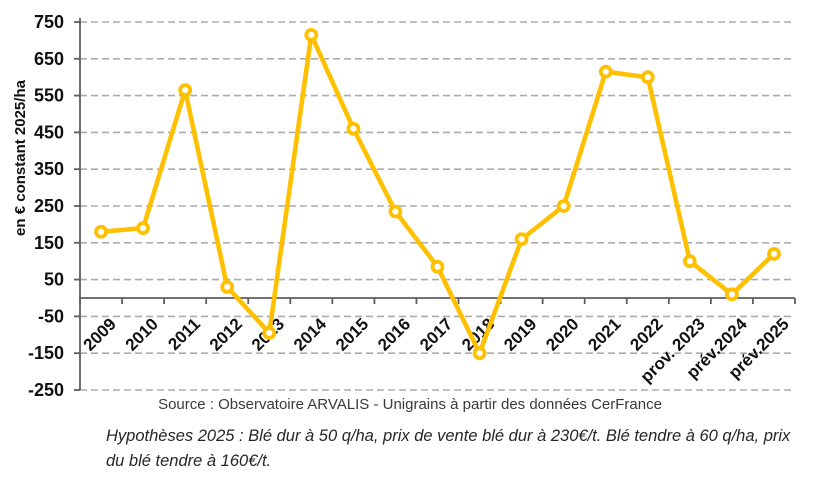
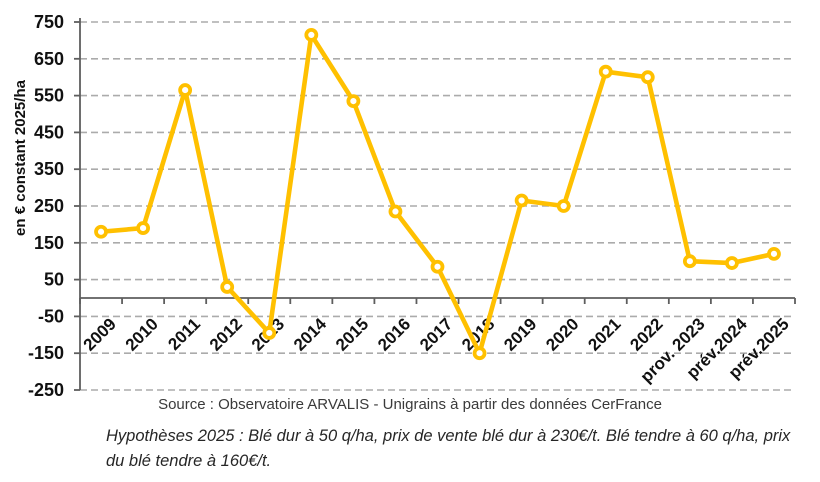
2015: 460 -> 540
2019: 160 -> 260
prév.2024: 10 -> 100
